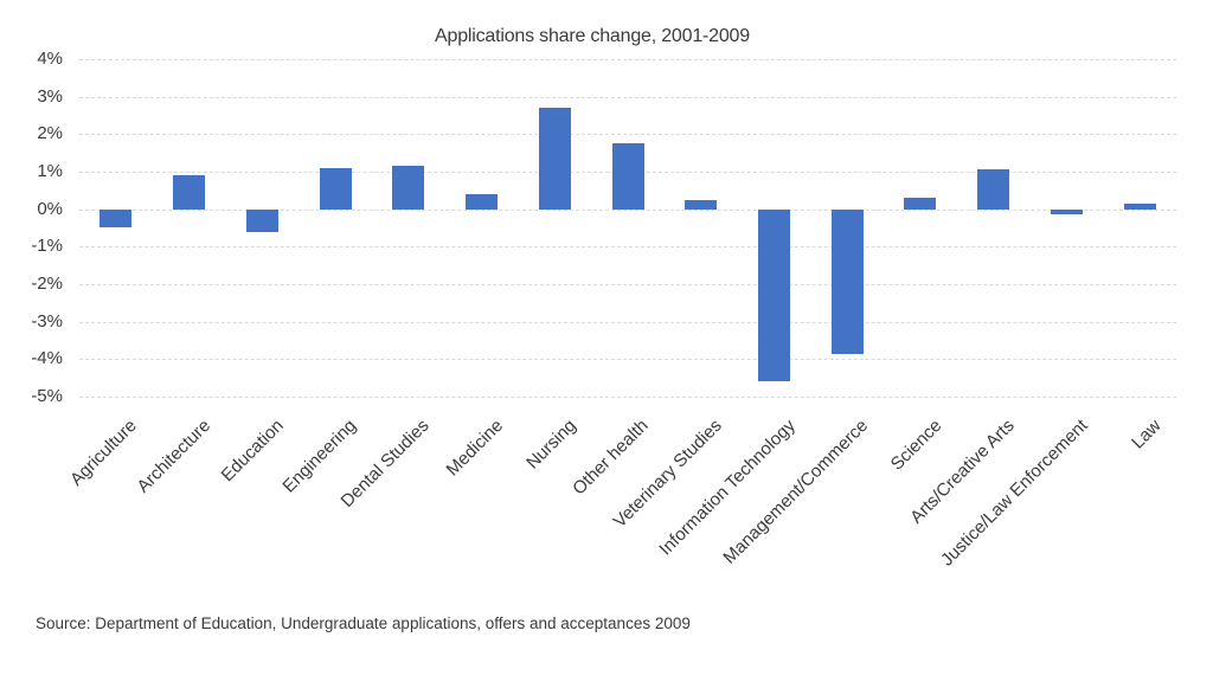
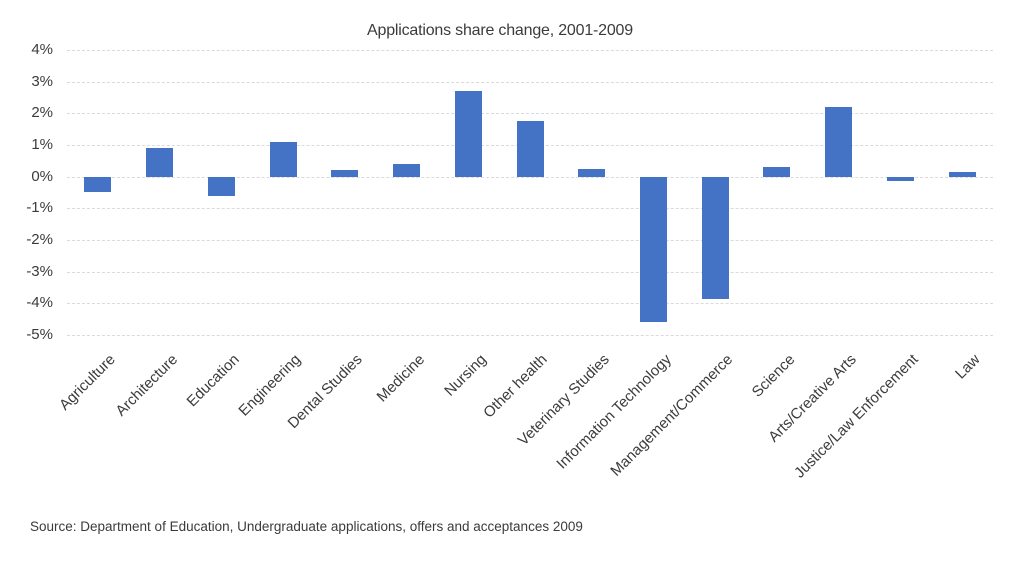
Dental Studies: 1.1% -> 0.2%
Arts/Creative Arts: 1.1% -> 2.2%
